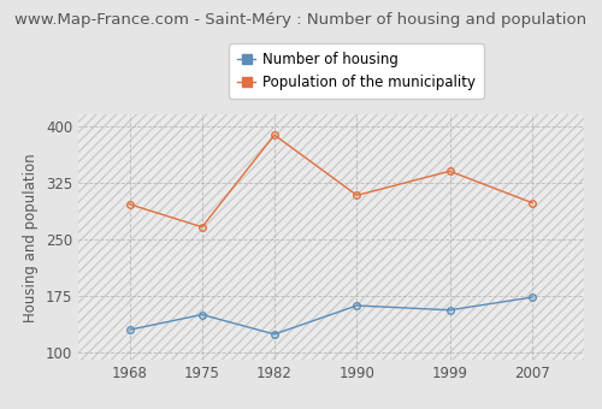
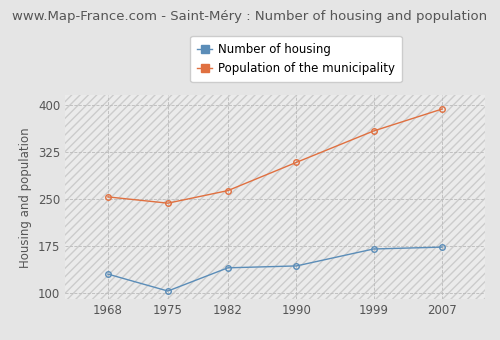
Population of the municipality/1968: 296 -> 253
Number of housing/1975: 150 -> 103
Population of the municipality/1975: 266 -> 243
Number of housing/1982: 124 -> 140
Population of the municipality/1982: 388 -> 263
Number of housing/1990: 162 -> 143
Number of housing/1999: 156 -> 170
Population of the municipality/1999: 340 -> 358
Population of the municipality/2007: 298 -> 393
